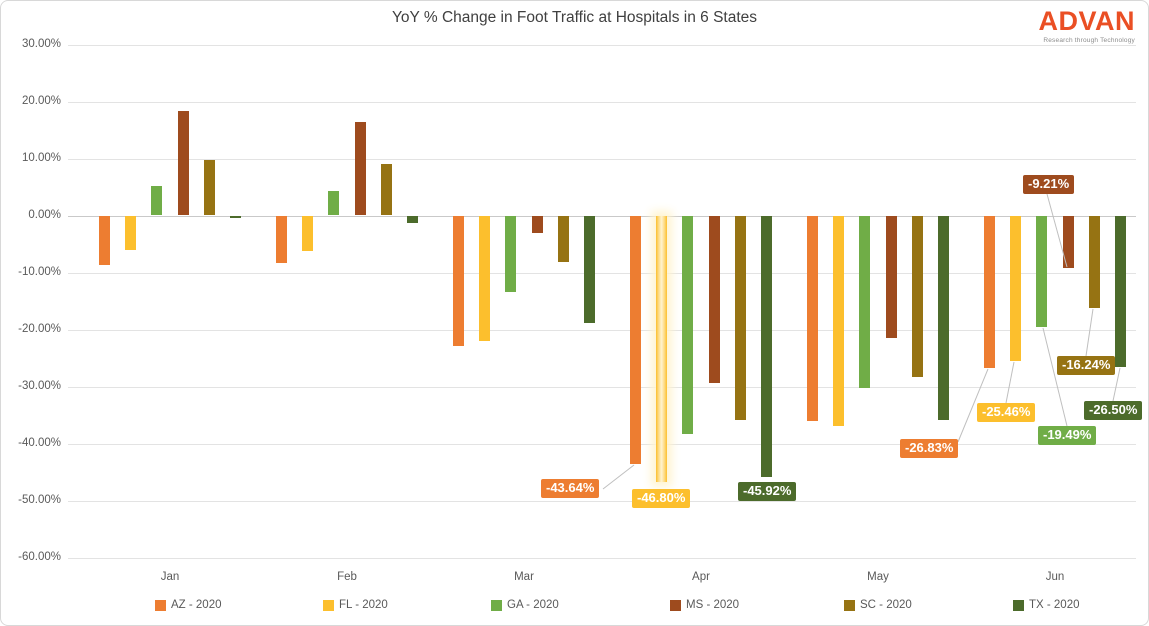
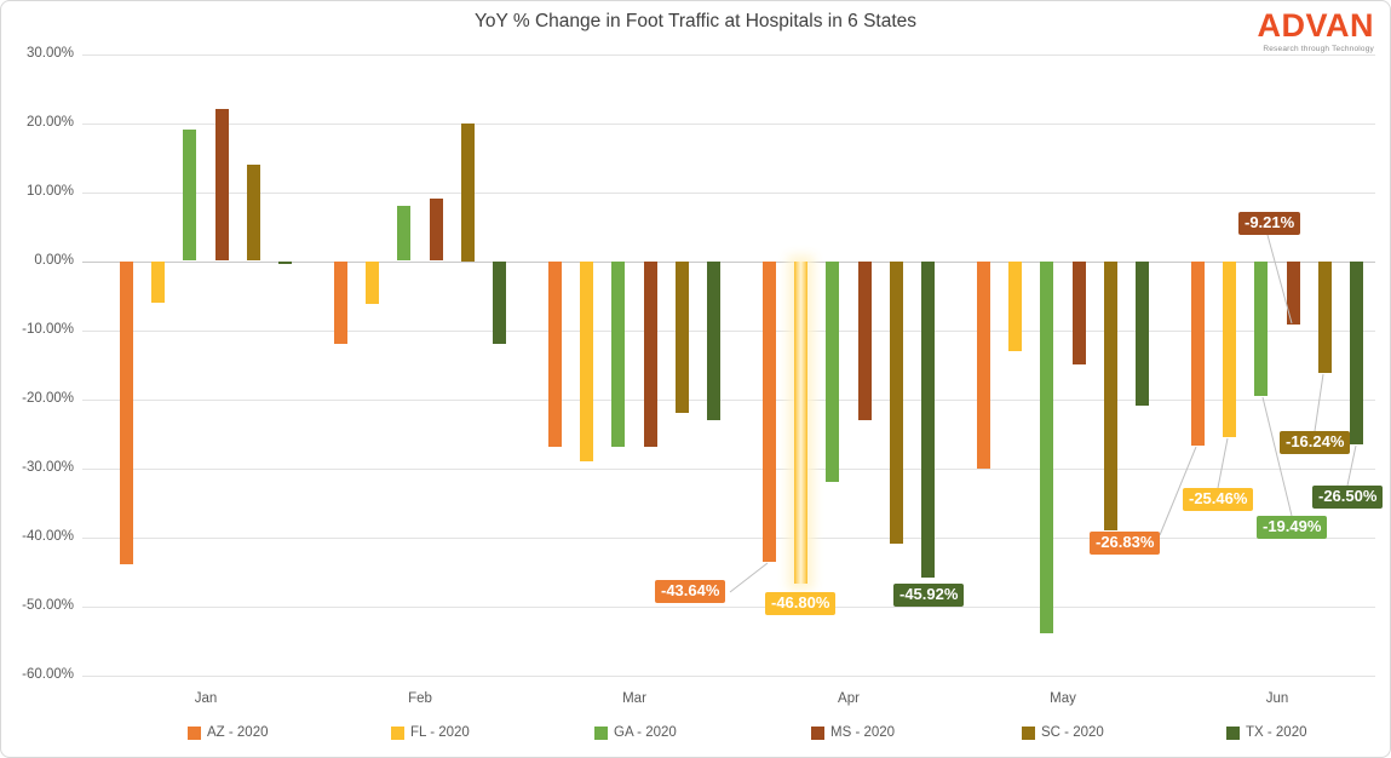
AZ - 2020/Jan: -9% -> -44%
GA - 2020/Jan: 5% -> 19%
MS - 2020/Jan: 18% -> 22%
SC - 2020/Jan: 10% -> 14%
AZ - 2020/Feb: -8% -> -12%
GA - 2020/Feb: 4% -> 8%
MS - 2020/Feb: 16% -> 9%
SC - 2020/Feb: 9% -> 20%
TX - 2020/Feb: -1% -> -12%
AZ - 2020/Mar: -23% -> -27%
FL - 2020/Mar: -22% -> -29%
GA - 2020/Mar: -14% -> -27%
MS - 2020/Mar: -3% -> -27%
SC - 2020/Mar: -8% -> -22%
TX - 2020/Mar: -19% -> -23%
GA - 2020/Apr: -38% -> -32%
MS - 2020/Apr: -29% -> -23%
SC - 2020/Apr: -36% -> -41%
AZ - 2020/May: -36% -> -30%
FL - 2020/May: -37% -> -13%
GA - 2020/May: -30% -> -54%
MS - 2020/May: -22% -> -15%
SC - 2020/May: -28% -> -39%
TX - 2020/May: -36% -> -21%
